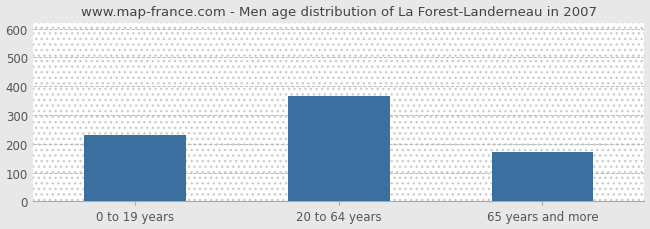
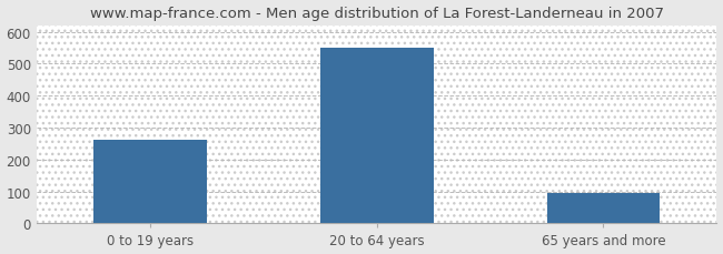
0 to 19 years: 230 -> 262
20 to 64 years: 365 -> 549
65 years and more: 170 -> 95
